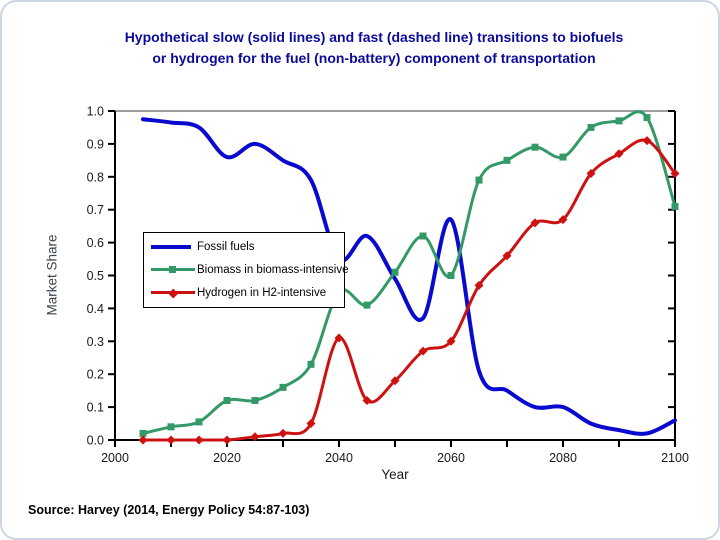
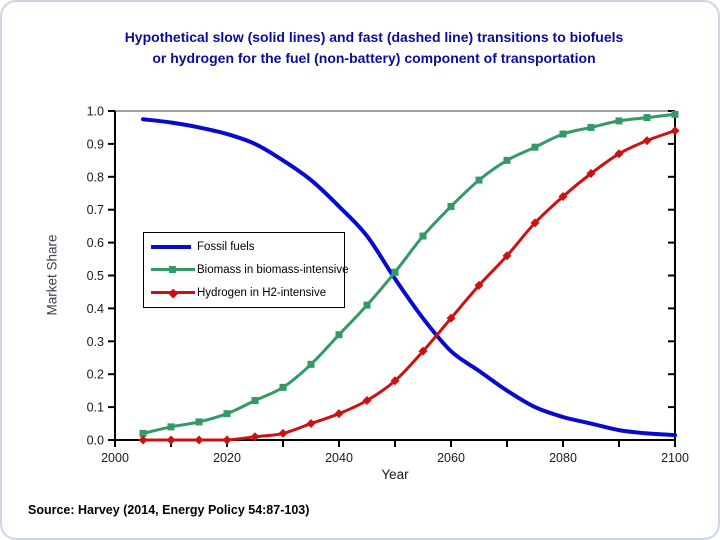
Fossil fuels/2020: 0.86 -> 0.93
Biomass in biomass-intensive/2020: 0.12 -> 0.08
Fossil fuels/2040: 0.55 -> 0.71
Biomass in biomass-intensive/2040: 0.45 -> 0.32
Hydrogen in H2-intensive/2040: 0.31 -> 0.08
Fossil fuels/2060: 0.67 -> 0.27
Biomass in biomass-intensive/2060: 0.50 -> 0.71
Hydrogen in H2-intensive/2060: 0.30 -> 0.37
Fossil fuels/2080: 0.10 -> 0.07
Biomass in biomass-intensive/2080: 0.86 -> 0.93
Hydrogen in H2-intensive/2080: 0.67 -> 0.74
Fossil fuels/2100: 0.06 -> 0.01
Biomass in biomass-intensive/2100: 0.71 -> 0.99
Hydrogen in H2-intensive/2100: 0.81 -> 0.94
